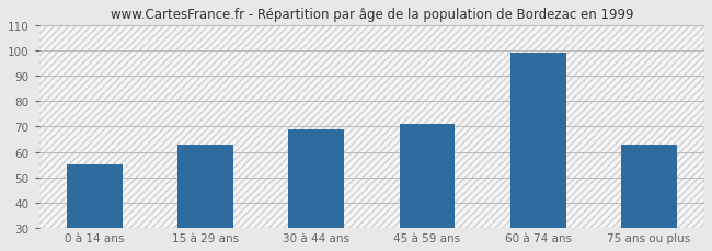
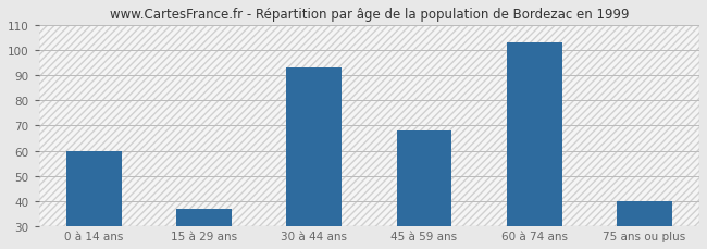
0 à 14 ans: 55 -> 60
15 à 29 ans: 63 -> 37
30 à 44 ans: 69 -> 93
45 à 59 ans: 71 -> 68
60 à 74 ans: 99 -> 103
75 ans ou plus: 63 -> 40
